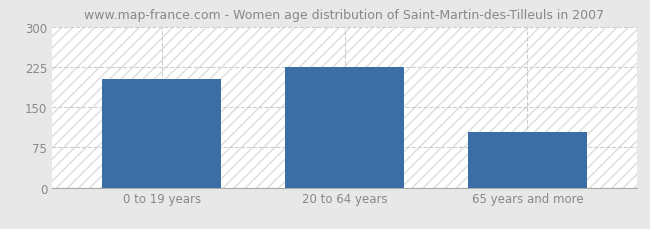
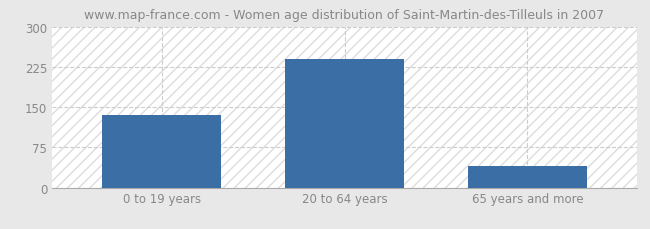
0 to 19 years: 202 -> 135
20 to 64 years: 224 -> 240
65 years and more: 104 -> 40
